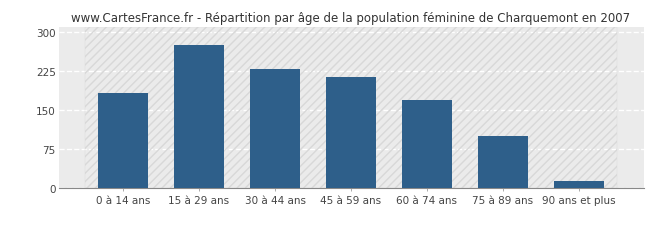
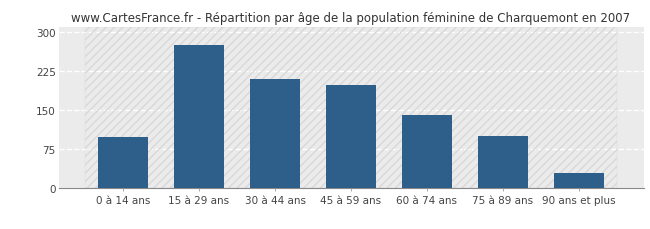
0 à 14 ans: 183 -> 98
30 à 44 ans: 228 -> 210
45 à 59 ans: 213 -> 198
60 à 74 ans: 168 -> 140
90 ans et plus: 13 -> 28
